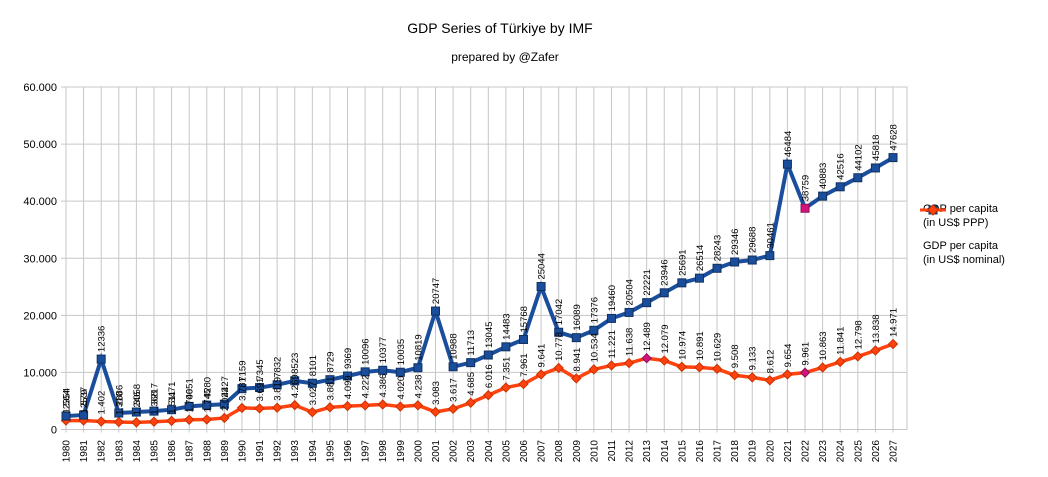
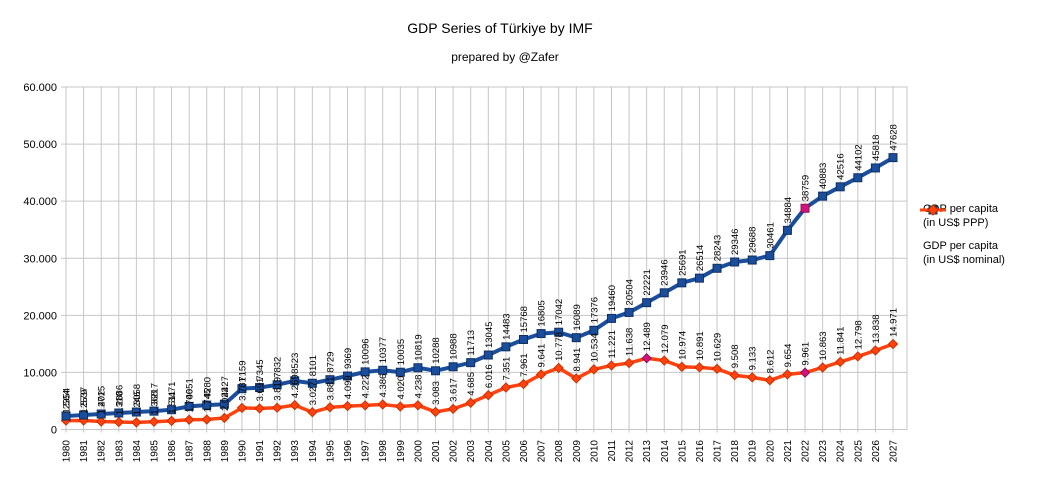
GDP per capita (in US$ PPP)/1982: 12336 -> 2715
GDP per capita (in US$ PPP)/2001: 20747 -> 10288
GDP per capita (in US$ PPP)/2007: 25044 -> 16805
GDP per capita (in US$ PPP)/2021: 46484 -> 34884
